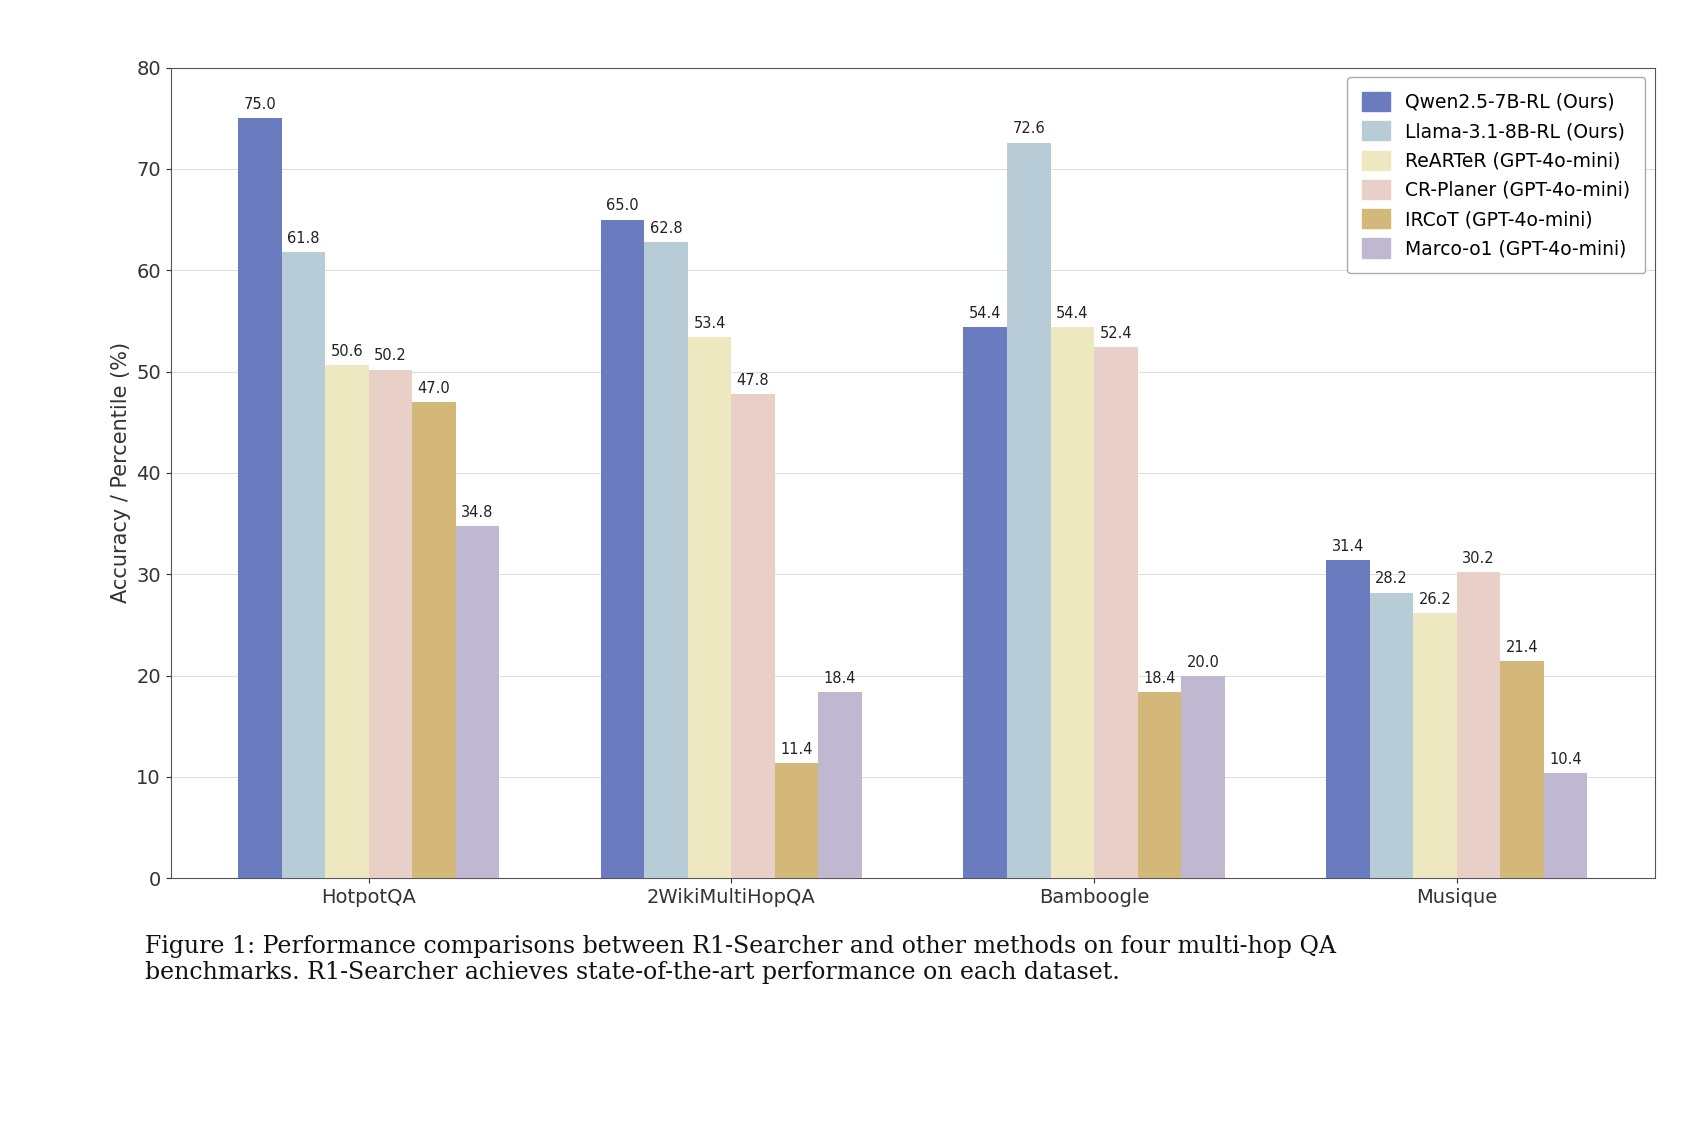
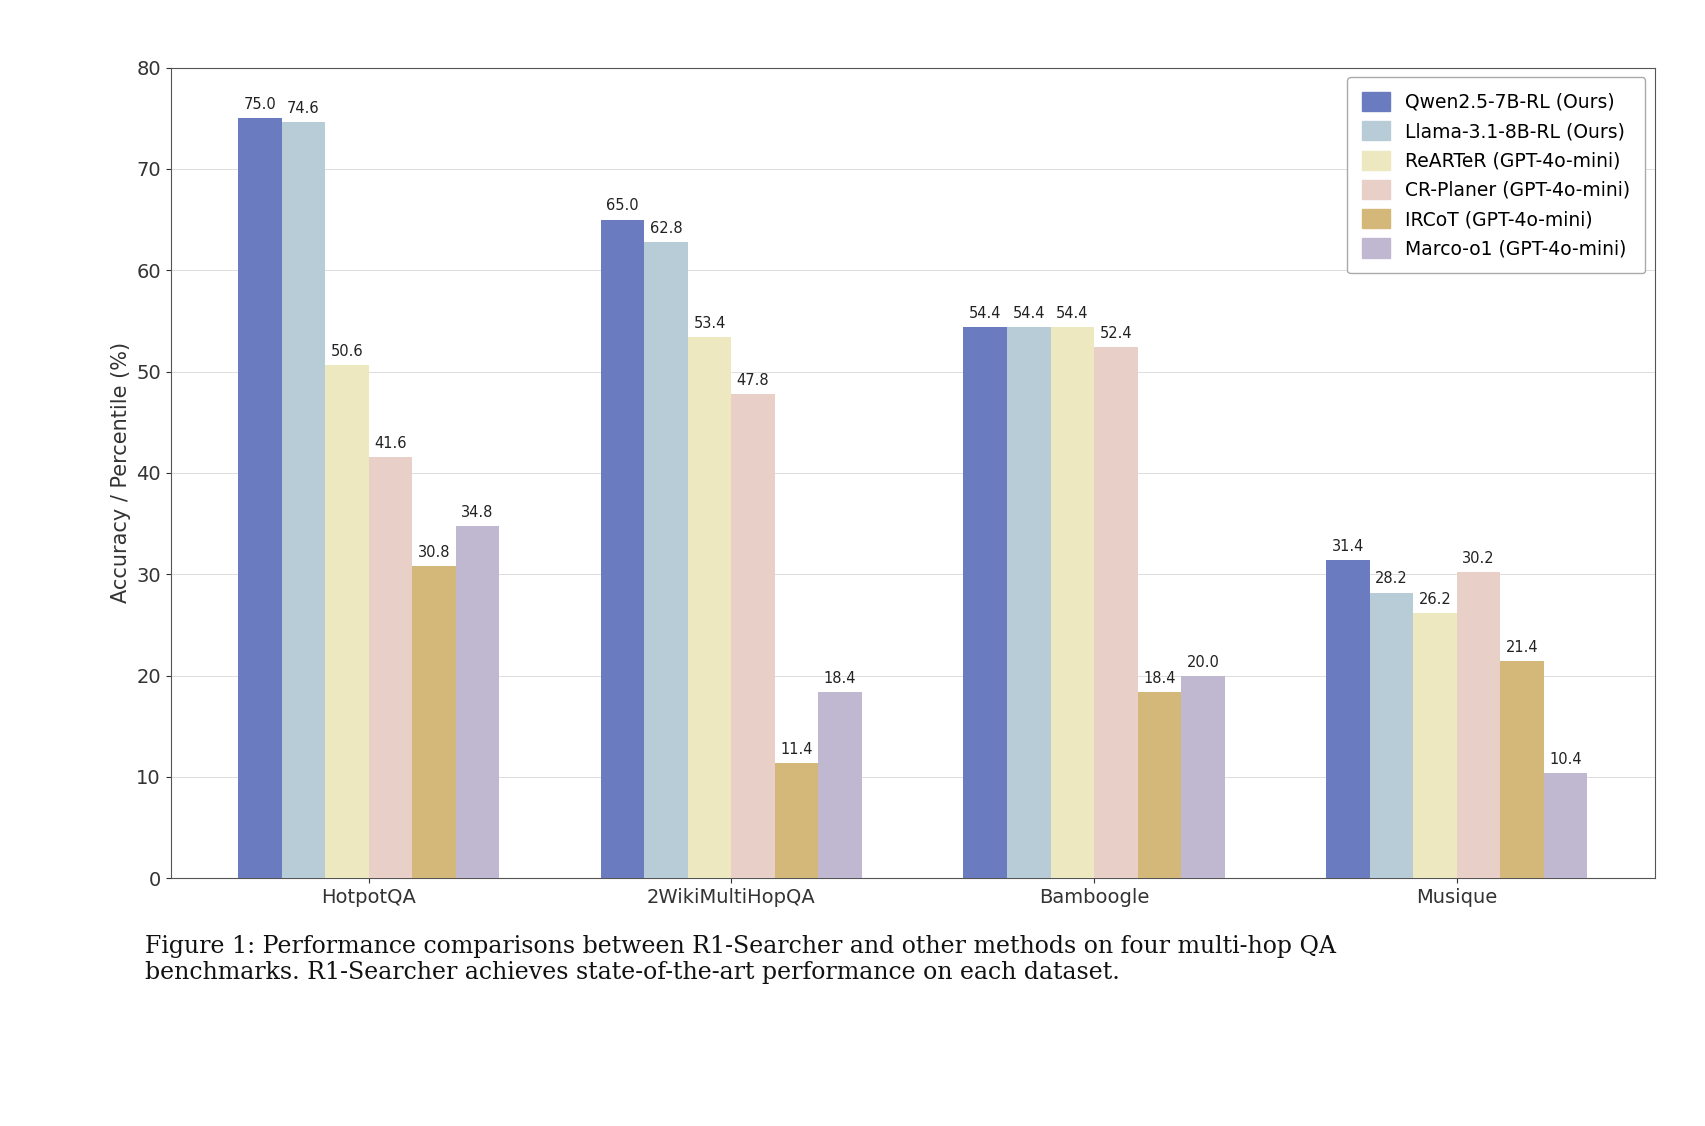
Llama-3.1-8B-RL (Ours)/HotpotQA: 61.8 -> 74.6
CR-Planer (GPT-4o-mini)/HotpotQA: 50.2 -> 41.6
IRCoT (GPT-4o-mini)/HotpotQA: 47.0 -> 30.8
Llama-3.1-8B-RL (Ours)/Bamboogle: 72.6 -> 54.4
